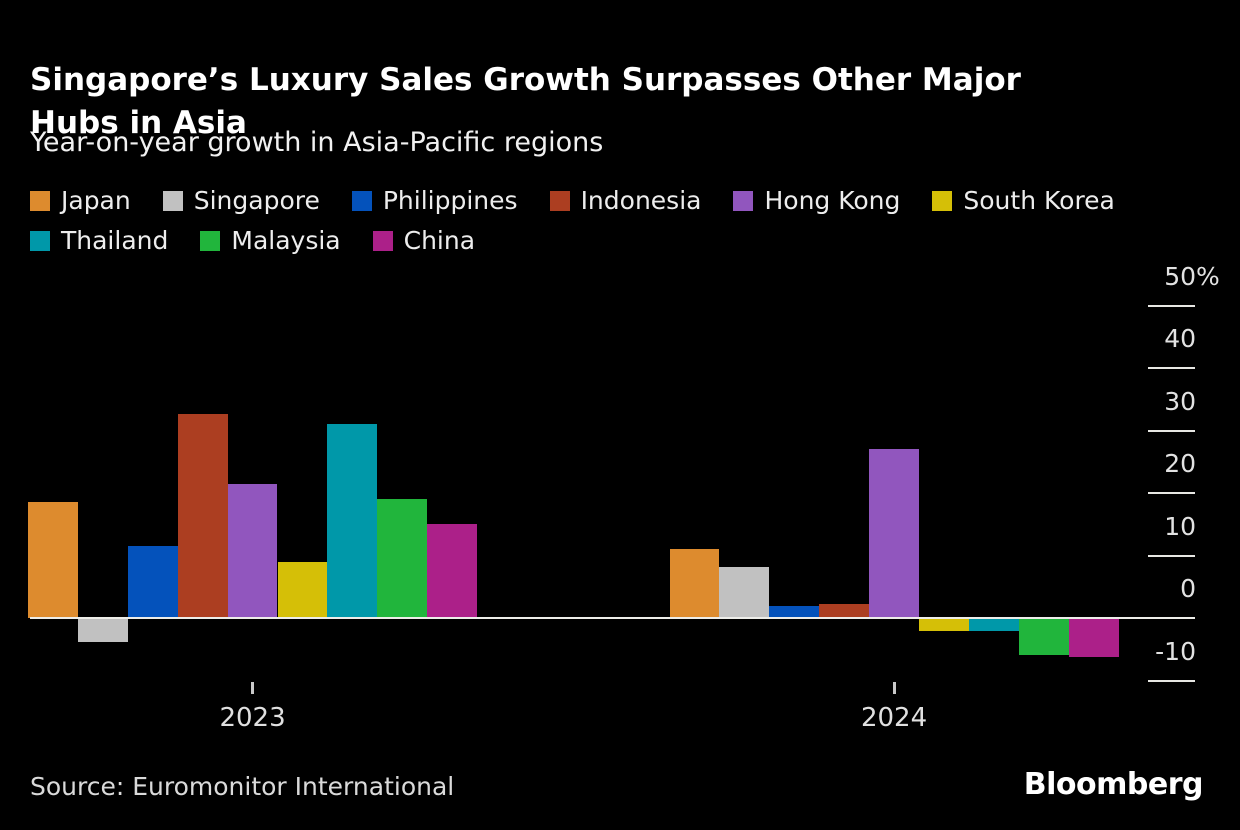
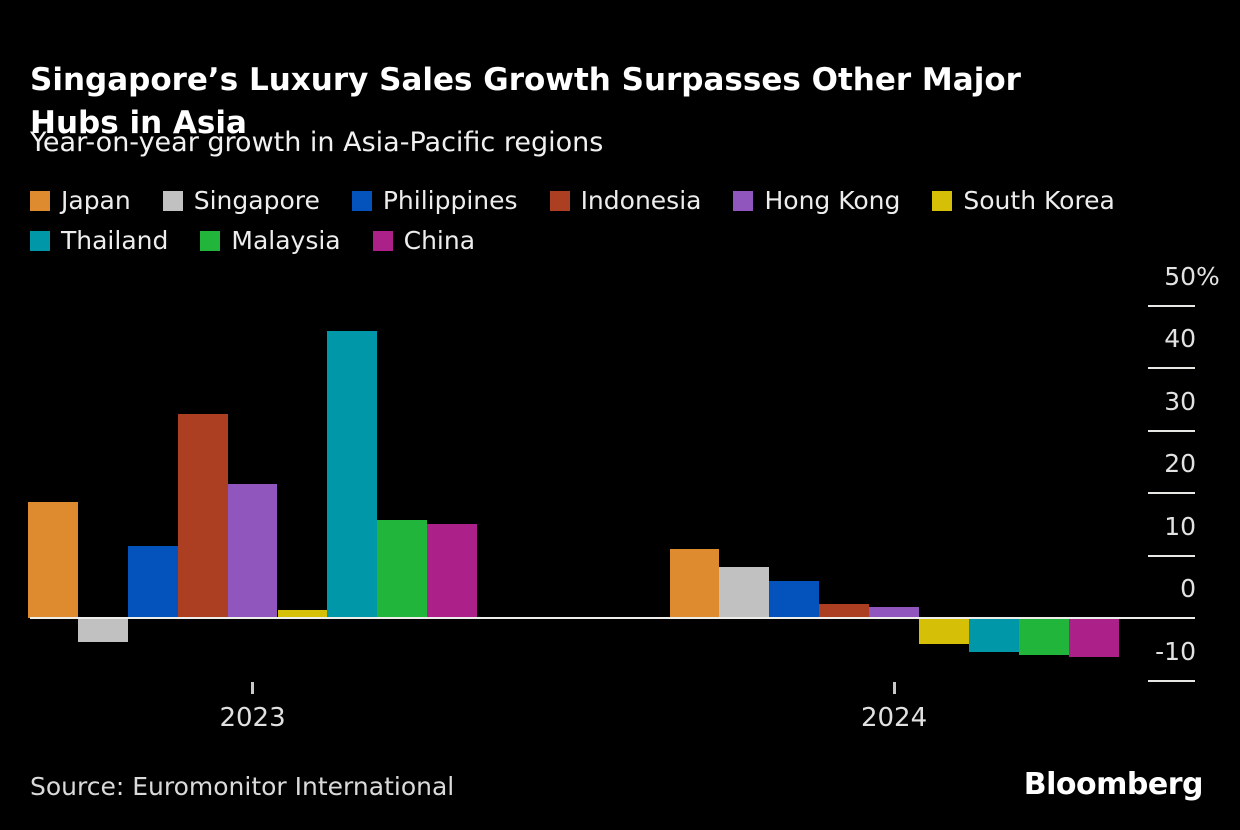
South Korea/2023: 9 -> 1
Thailand/2023: 31 -> 46
Malaysia/2023: 19 -> 16
Philippines/2024: 2 -> 6
Hong Kong/2024: 27 -> 2
South Korea/2024: -2 -> -4
Thailand/2024: -2 -> -6
